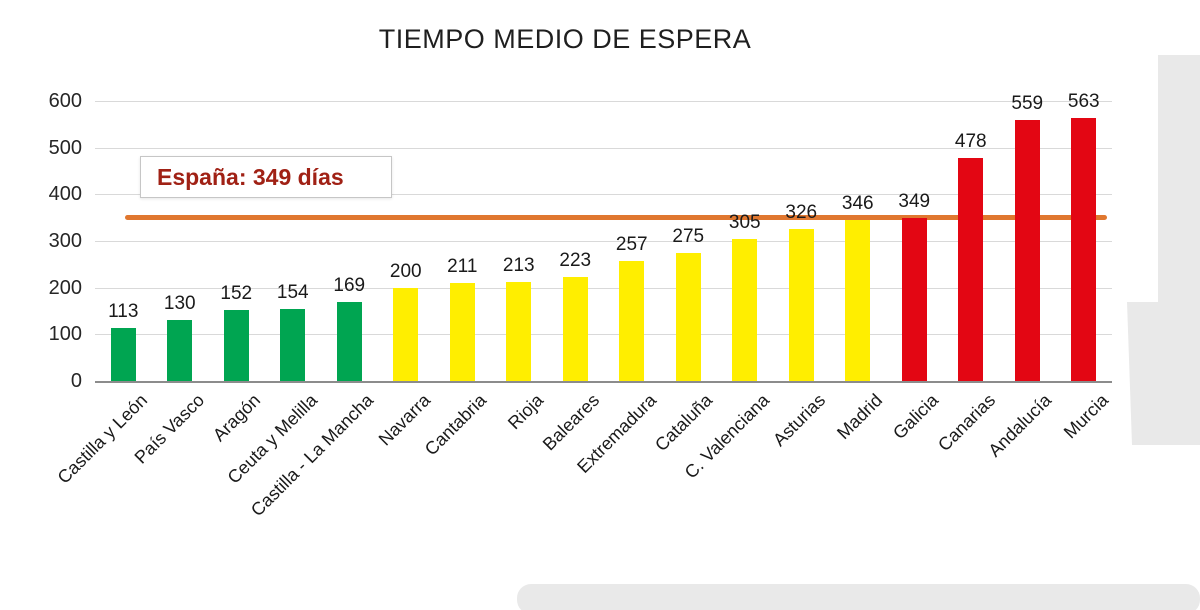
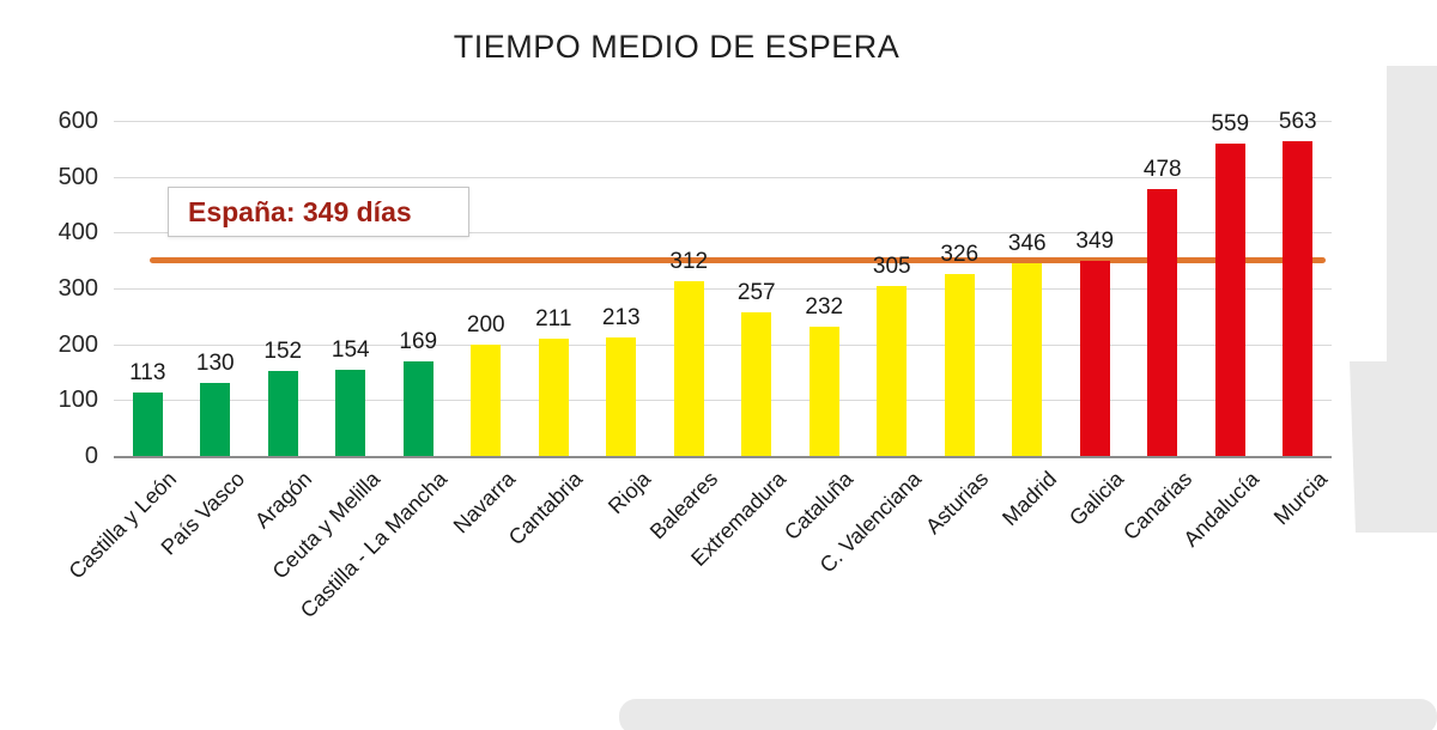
Baleares: 223 -> 312
Cataluña: 275 -> 232
